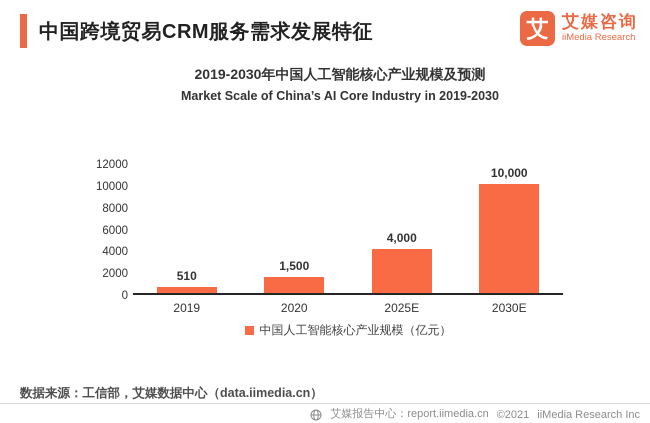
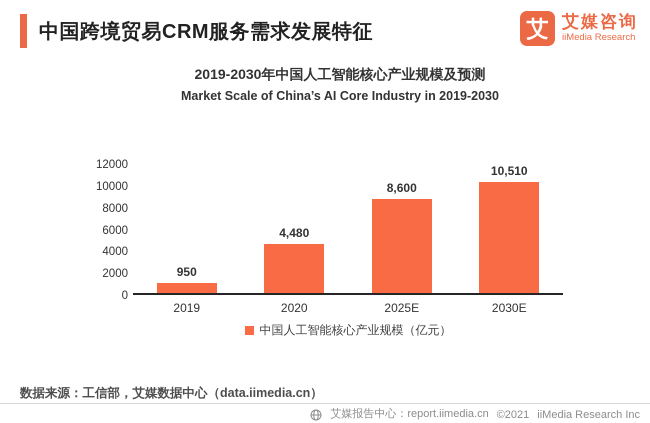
2019: 510 -> 950
2020: 1,500 -> 4,480
2025E: 4,000 -> 8,600
2030E: 10,000 -> 10,510
